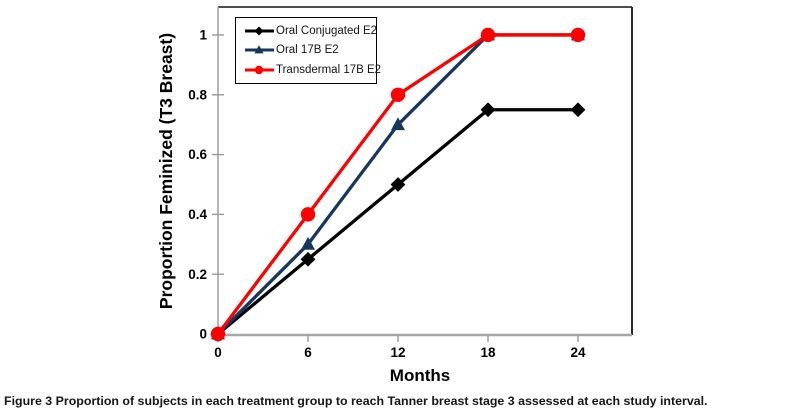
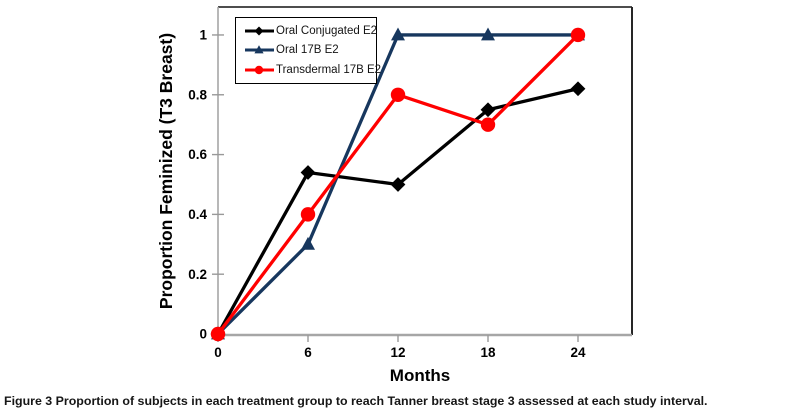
Oral Conjugated E2/6: 0.25 -> 0.54
Oral 17B E2/12: 0.7 -> 1.0
Transdermal 17B E2/18: 1.0 -> 0.7
Oral Conjugated E2/24: 0.75 -> 0.82
